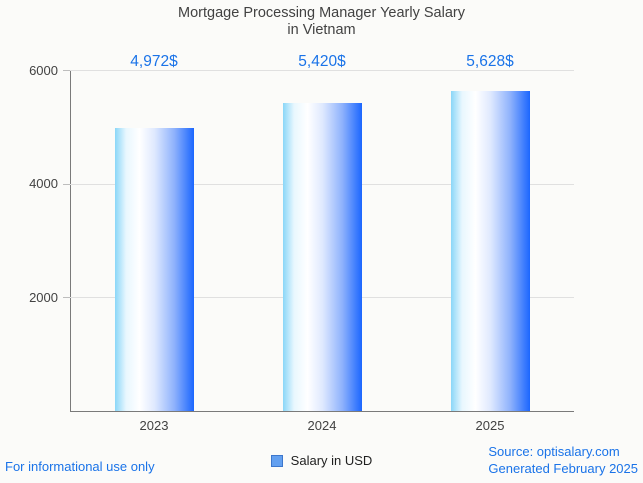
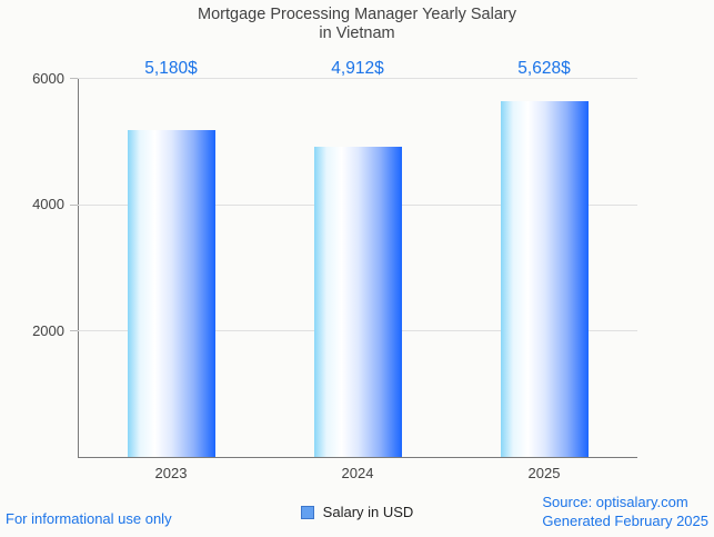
2023: 4,972 -> 5,180
2024: 5,420 -> 4,912
